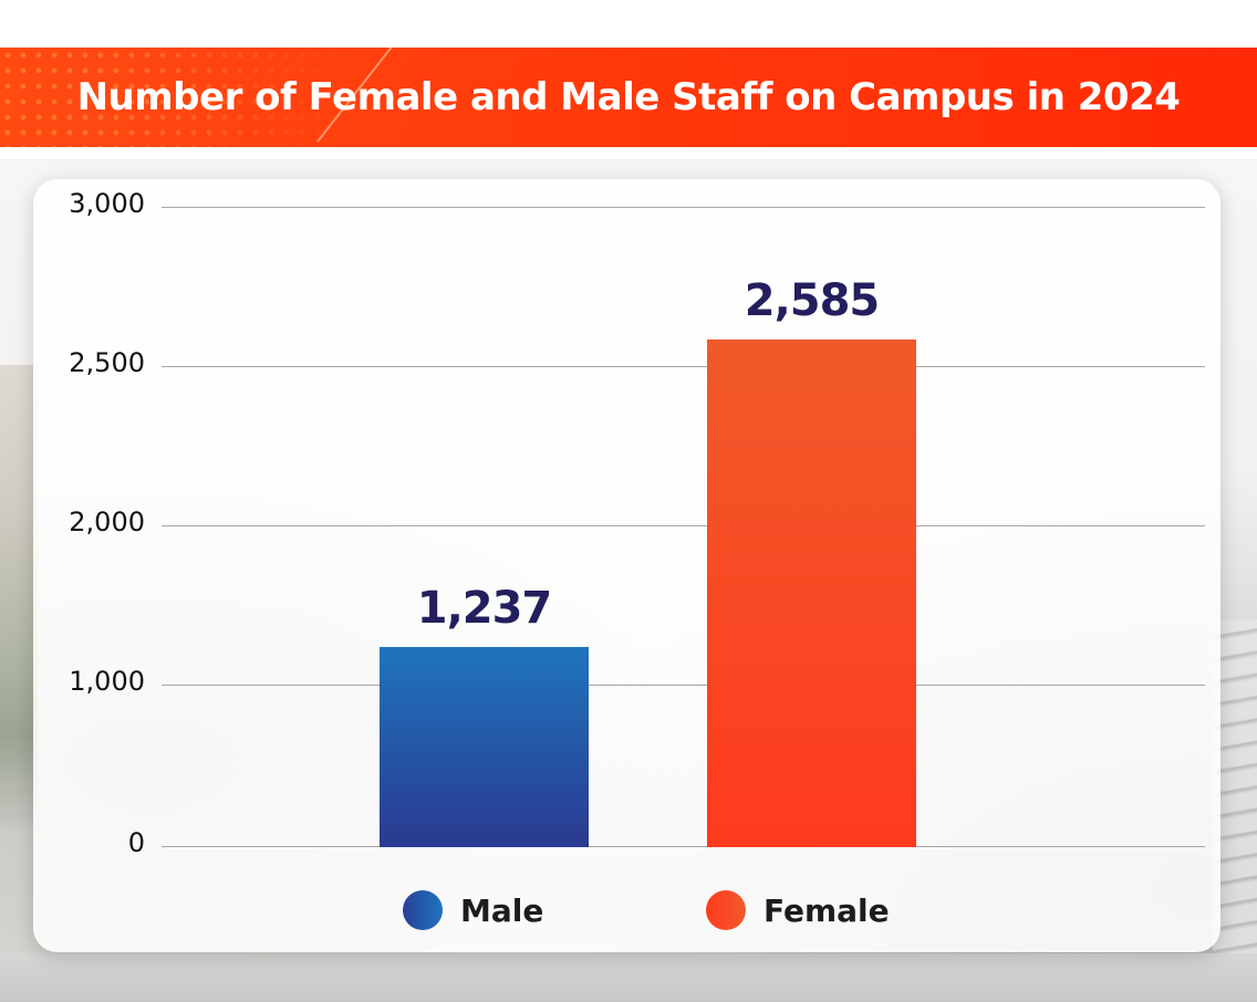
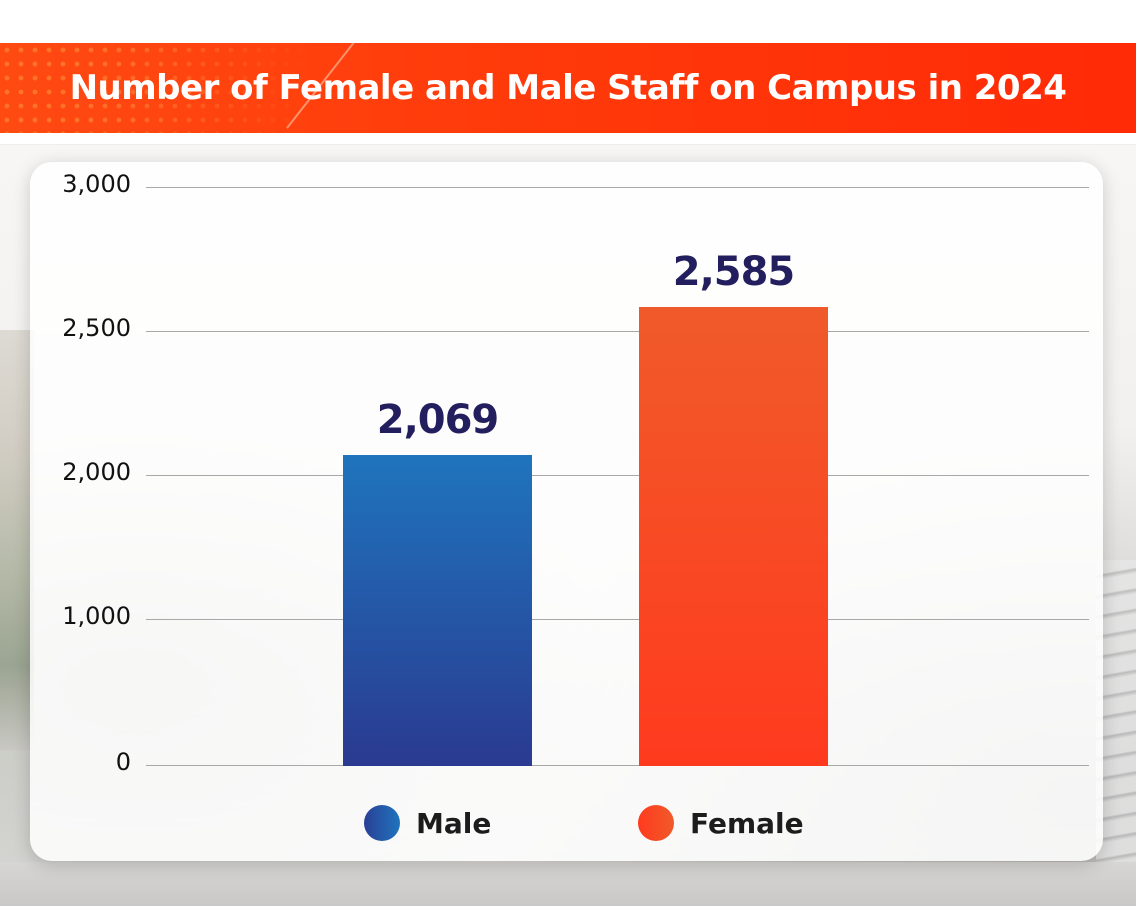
Male: 1,237 -> 2,069
